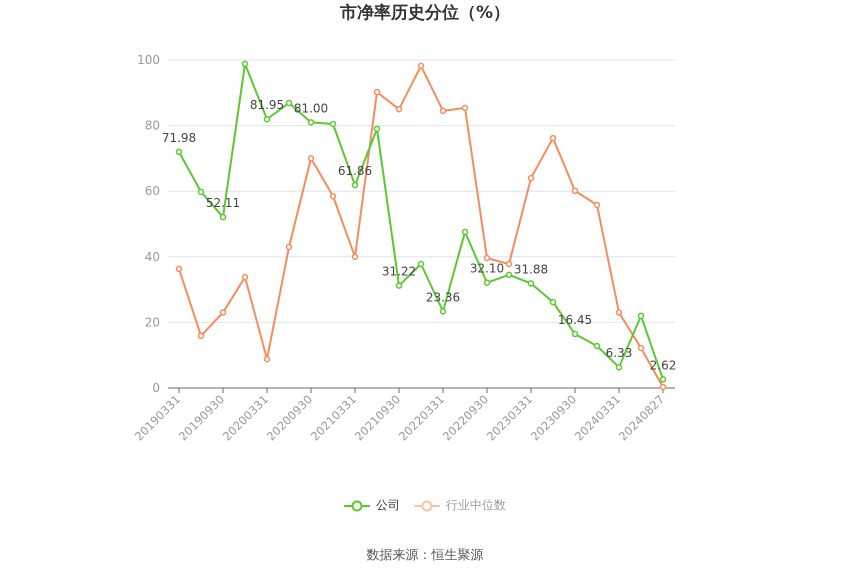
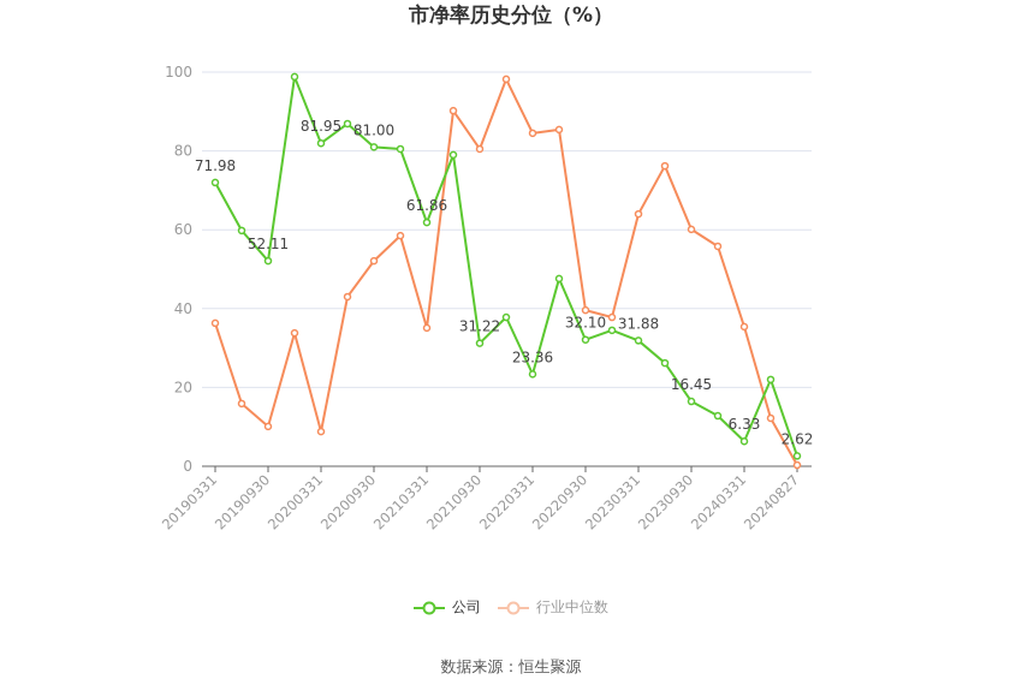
行业中位数/20190930: 23 -> 10
行业中位数/20200930: 70 -> 52
行业中位数/20210331: 40 -> 35
行业中位数/20210930: 85 -> 80
行业中位数/20240331: 23 -> 35
